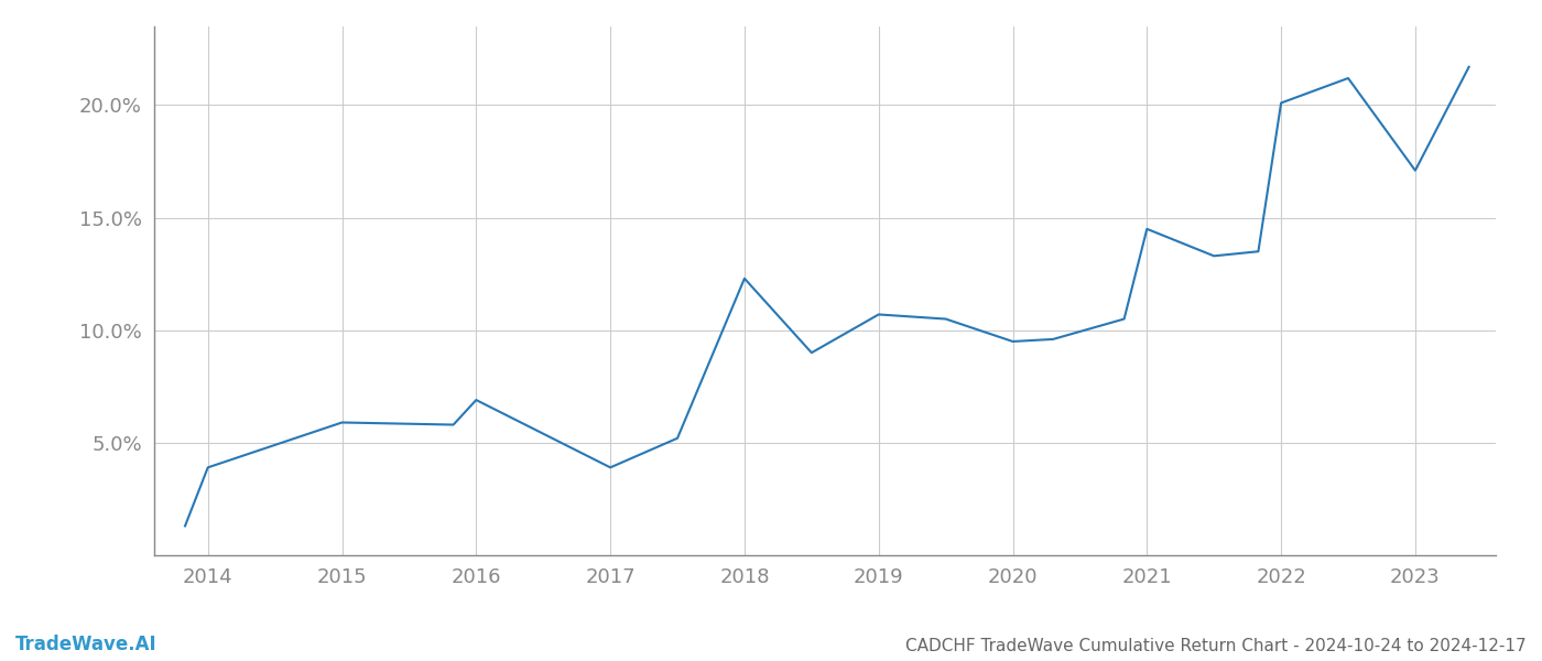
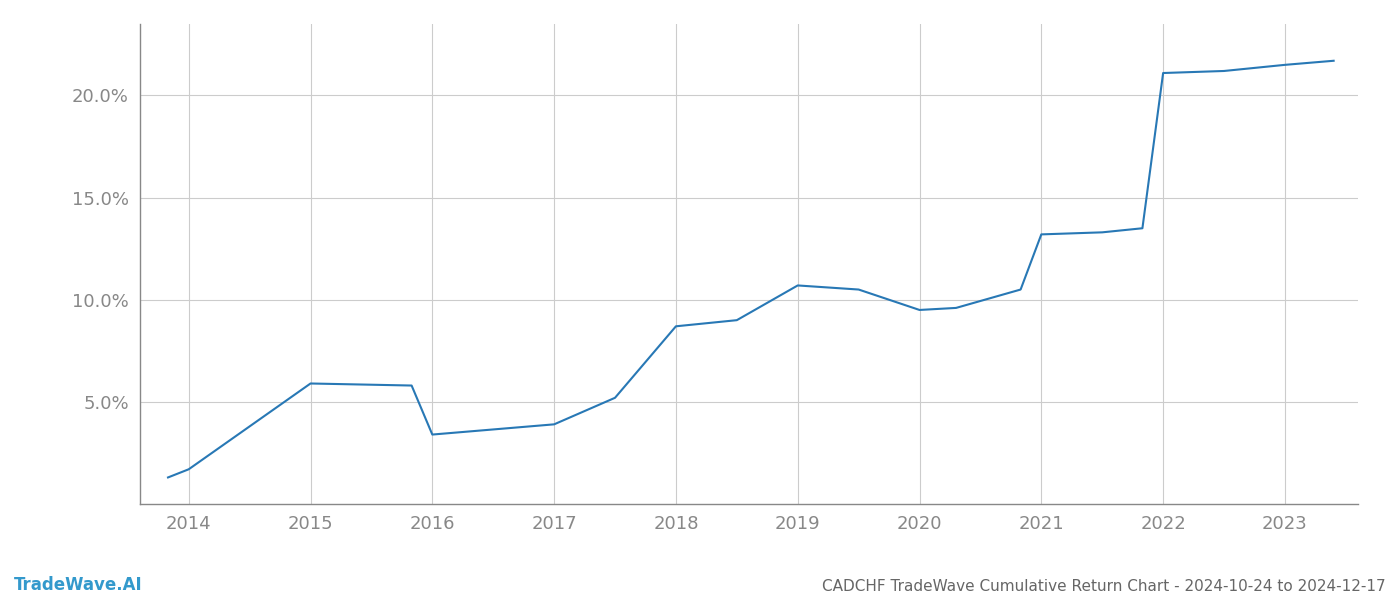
2014: 3.9% -> 1.7%
2016: 6.9% -> 3.4%
2018: 12.3% -> 8.7%
2021: 14.5% -> 13.2%
2022: 20.1% -> 21.1%
2023: 17.1% -> 21.5%
